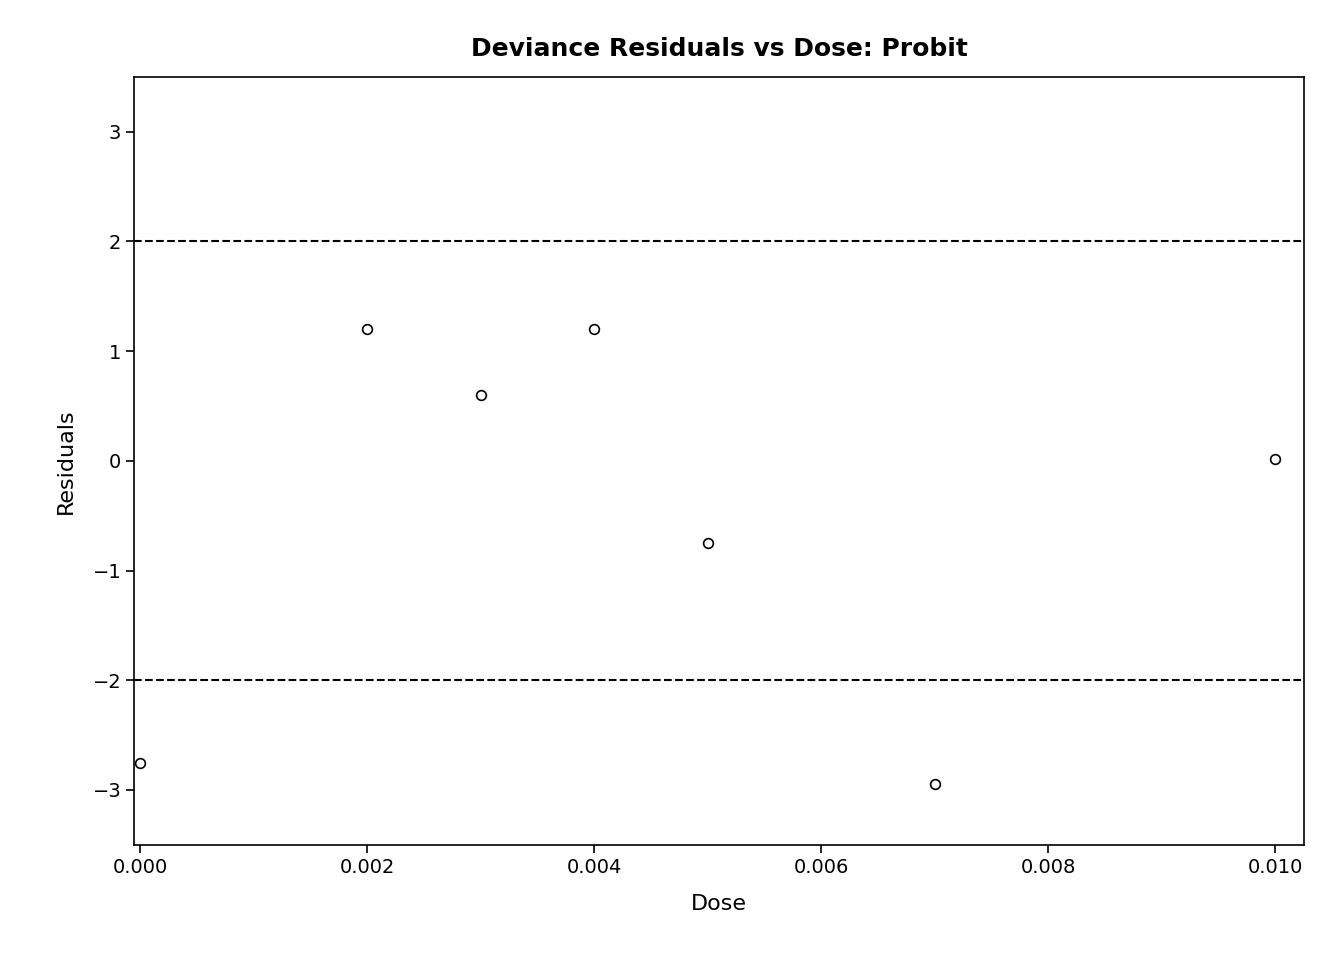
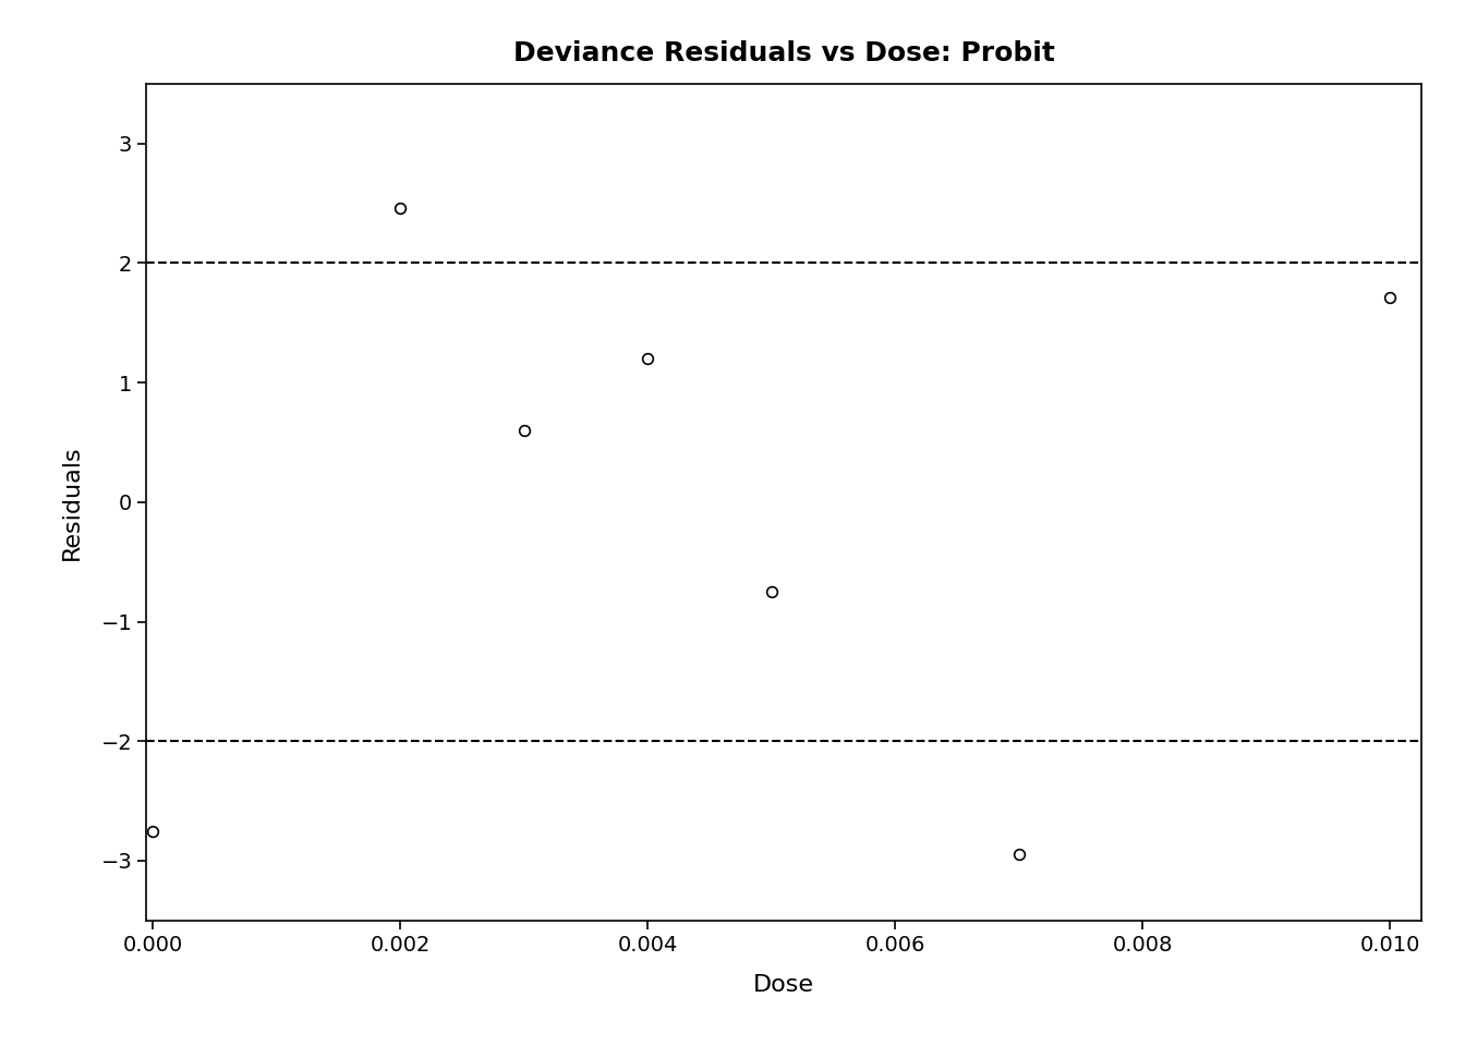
0.002: 1.20 -> 2.46
0.010: 0.02 -> 1.71
